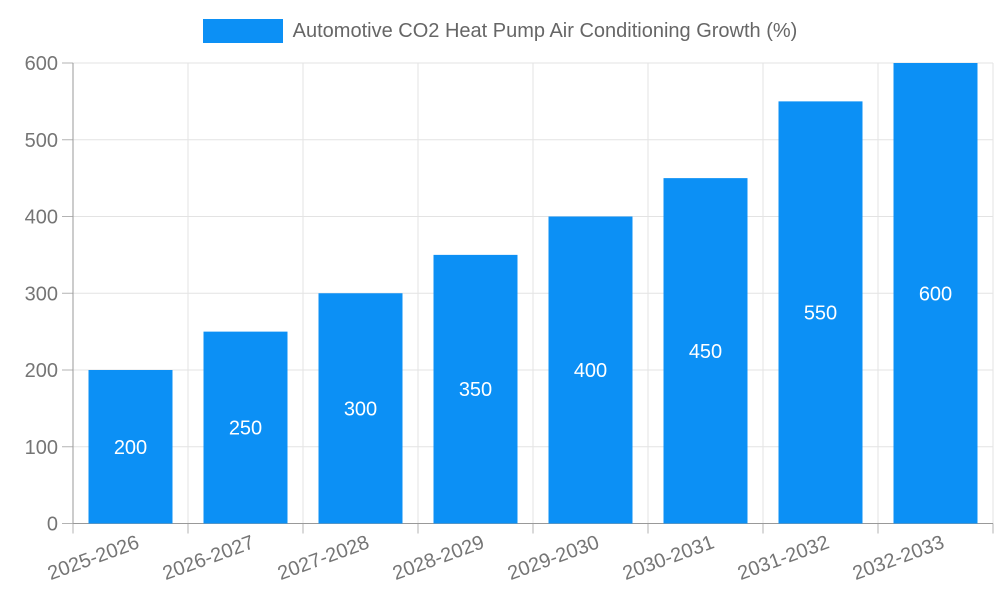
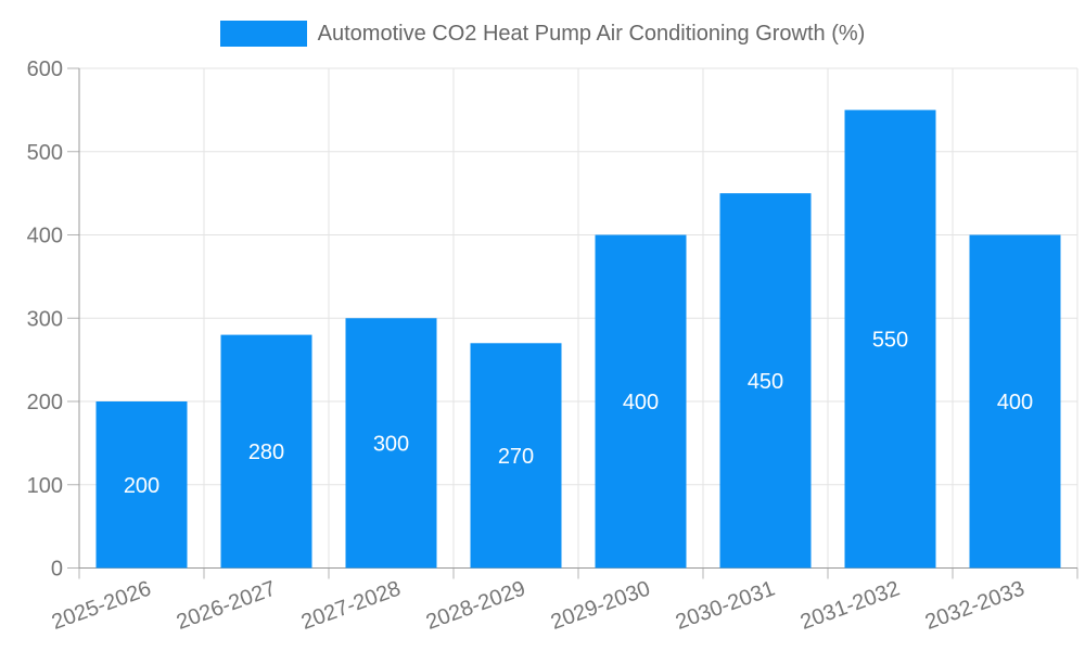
2026-2027: 250 -> 280
2028-2029: 350 -> 270
2032-2033: 600 -> 400
